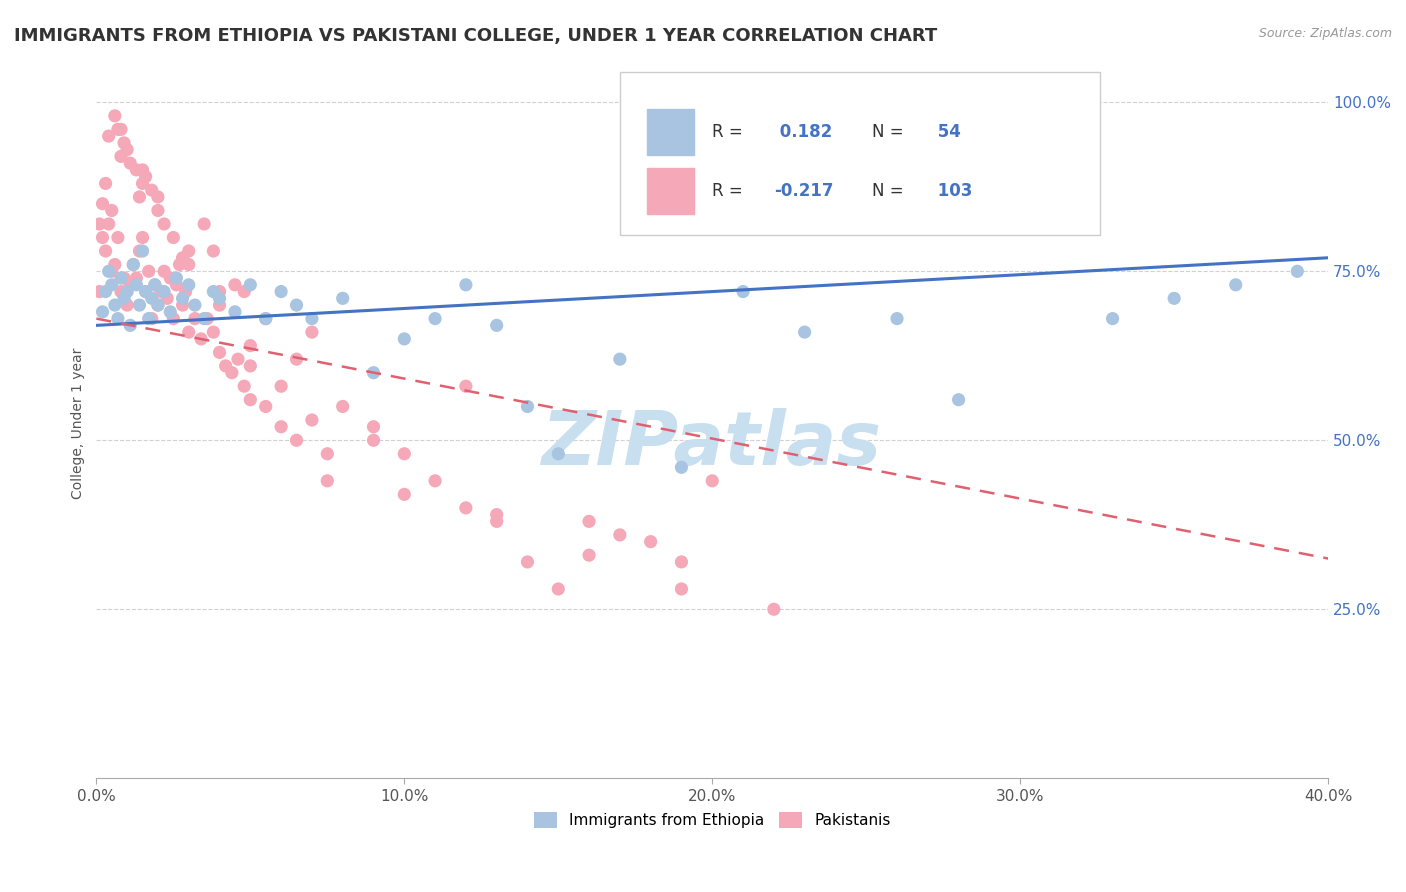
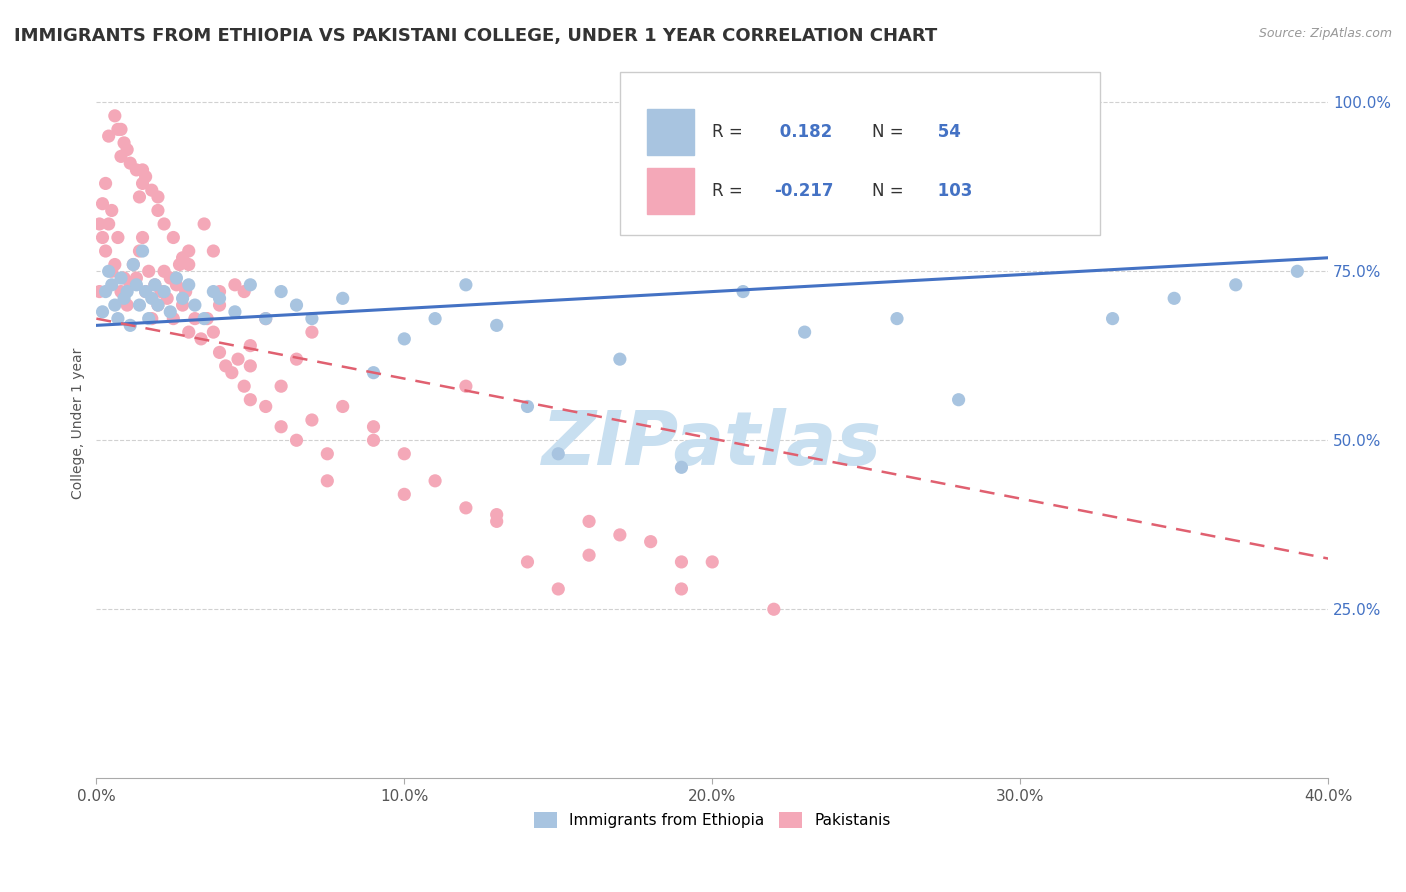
Pakistanis/20.0%: 44% -> 32%
